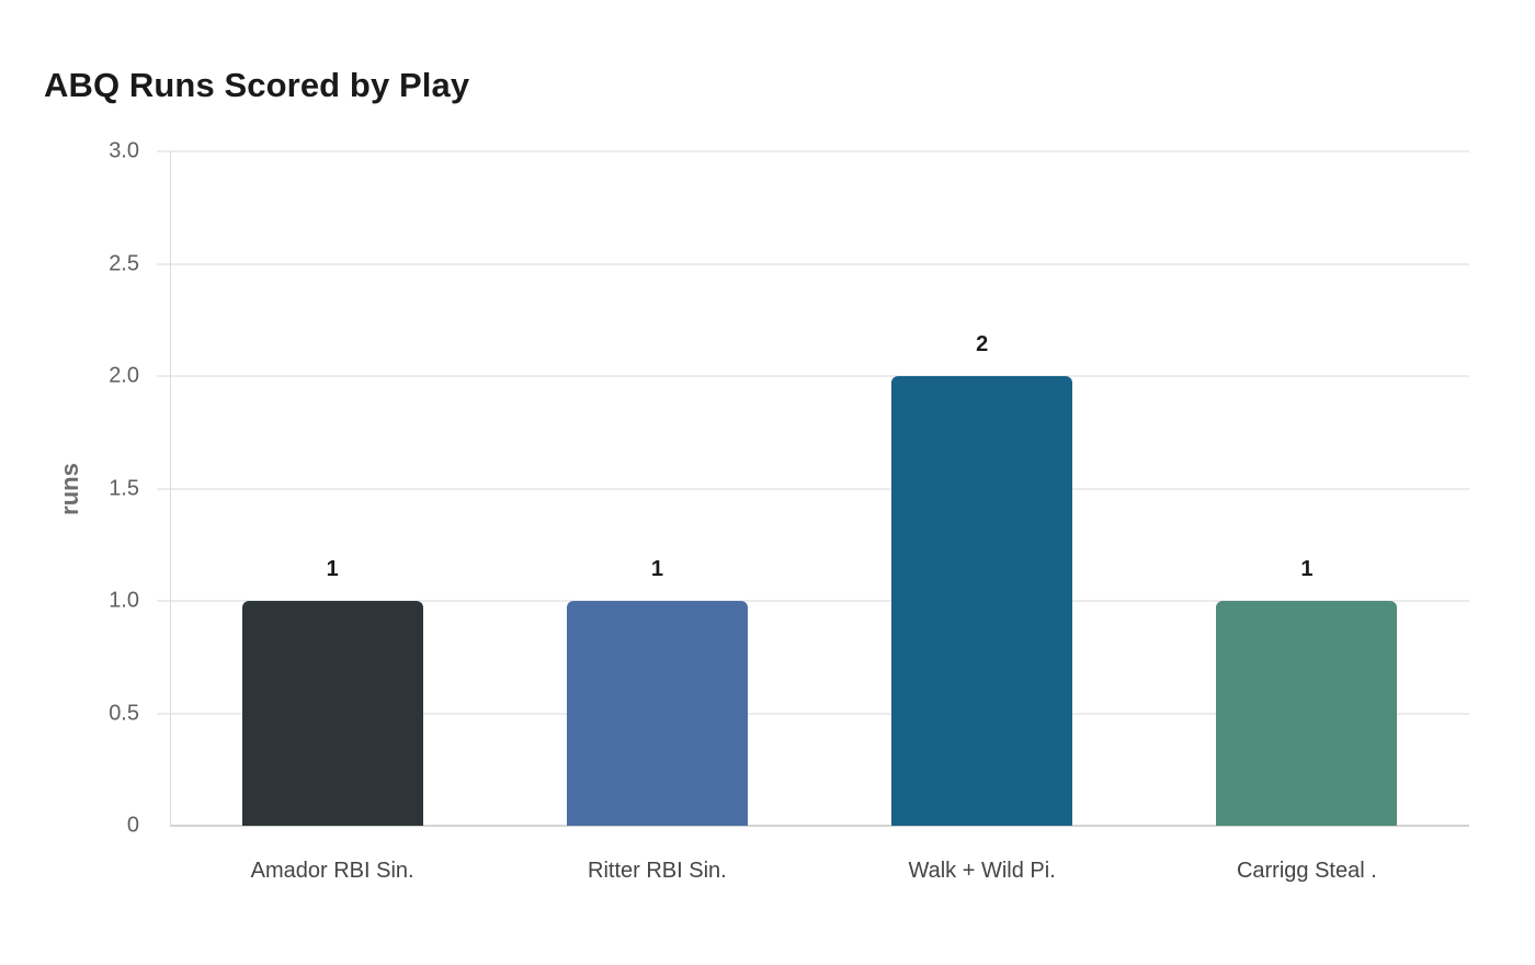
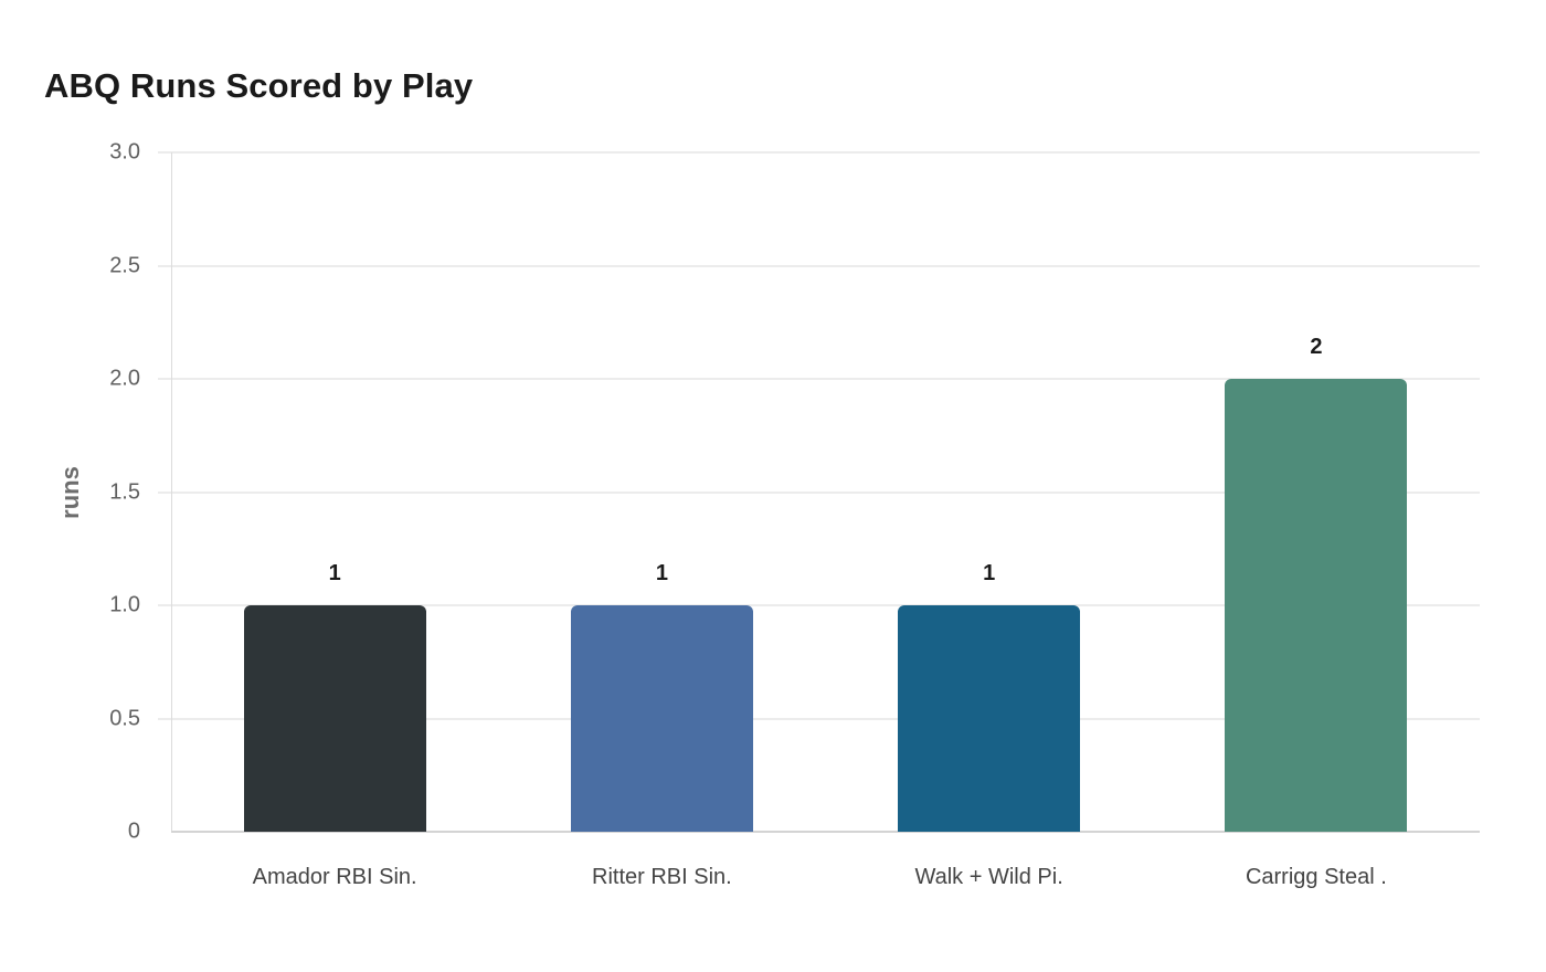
Walk + Wild Pi.: 2 -> 1
Carrigg Steal .: 1 -> 2
